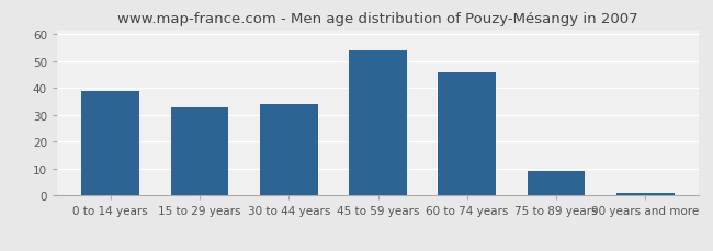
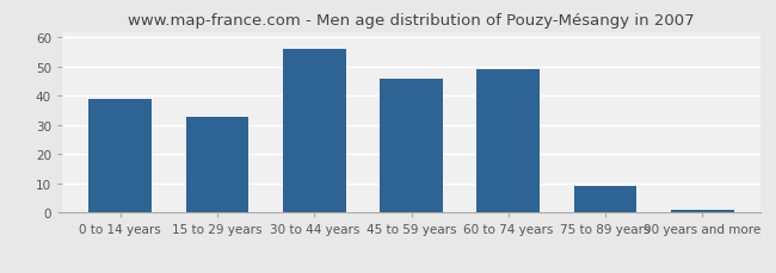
30 to 44 years: 34 -> 56
45 to 59 years: 54 -> 46
60 to 74 years: 46 -> 49
